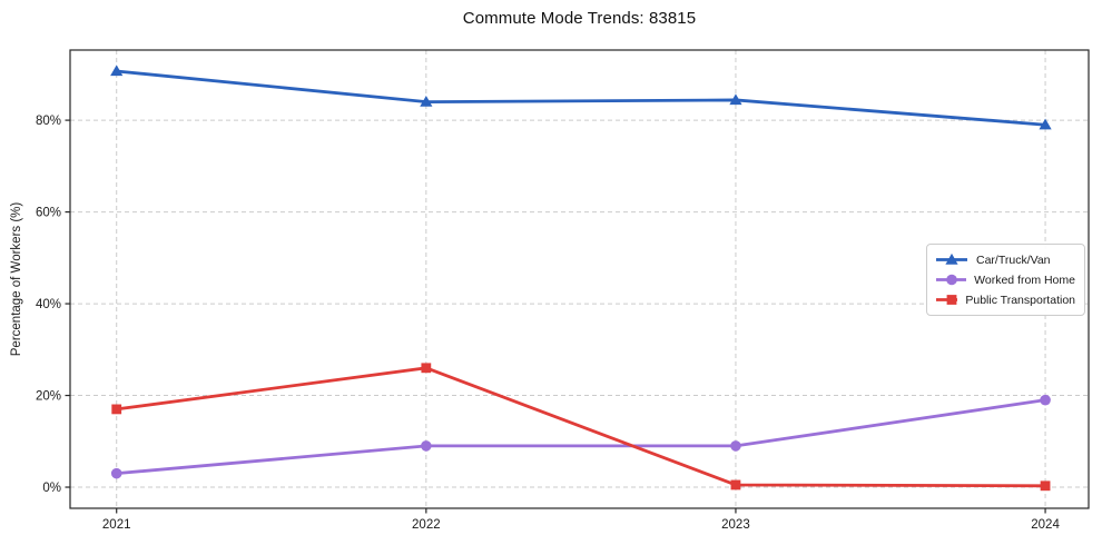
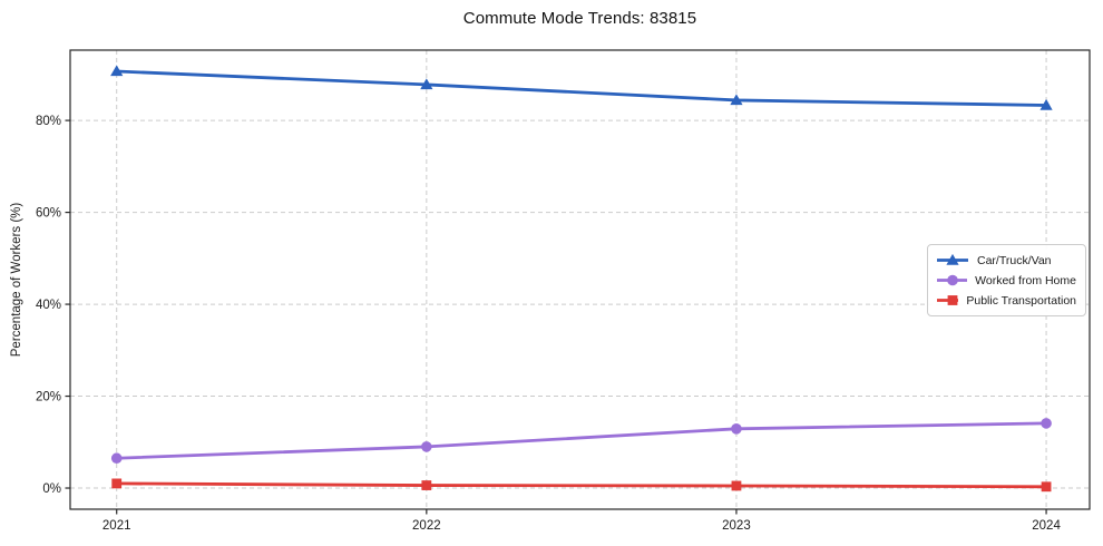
Worked from Home/2021: 3% -> 6%
Public Transportation/2021: 17% -> 1%
Car/Truck/Van/2022: 84% -> 88%
Public Transportation/2022: 26% -> 1%
Worked from Home/2023: 9% -> 13%
Car/Truck/Van/2024: 79% -> 83%
Worked from Home/2024: 19% -> 14%
